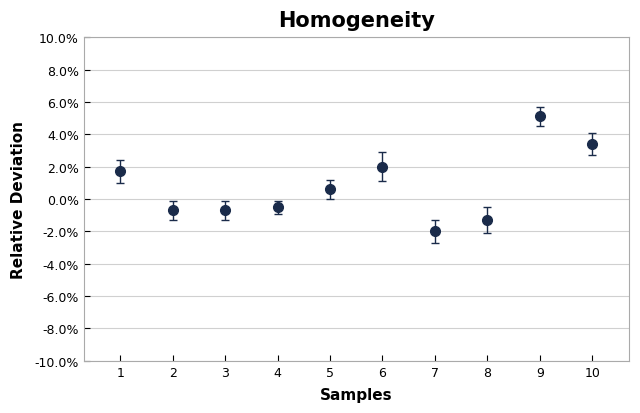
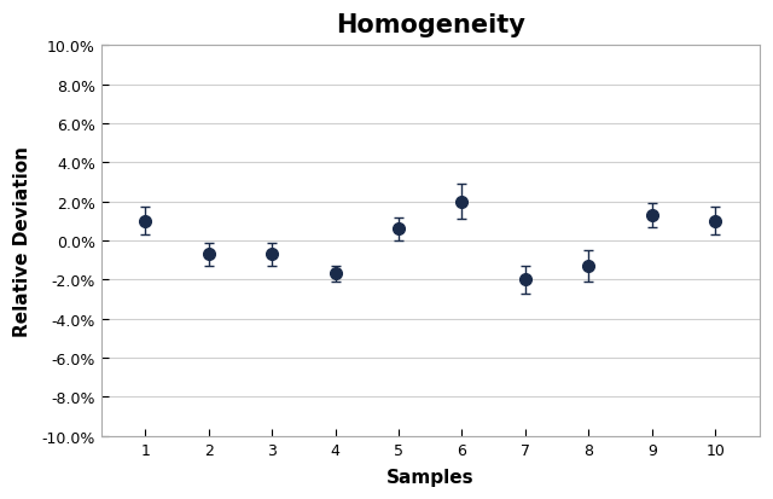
1: 1.7% -> 1.0%
4: -0.5% -> -1.7%
9: 5.1% -> 1.3%
10: 3.4% -> 1.0%
